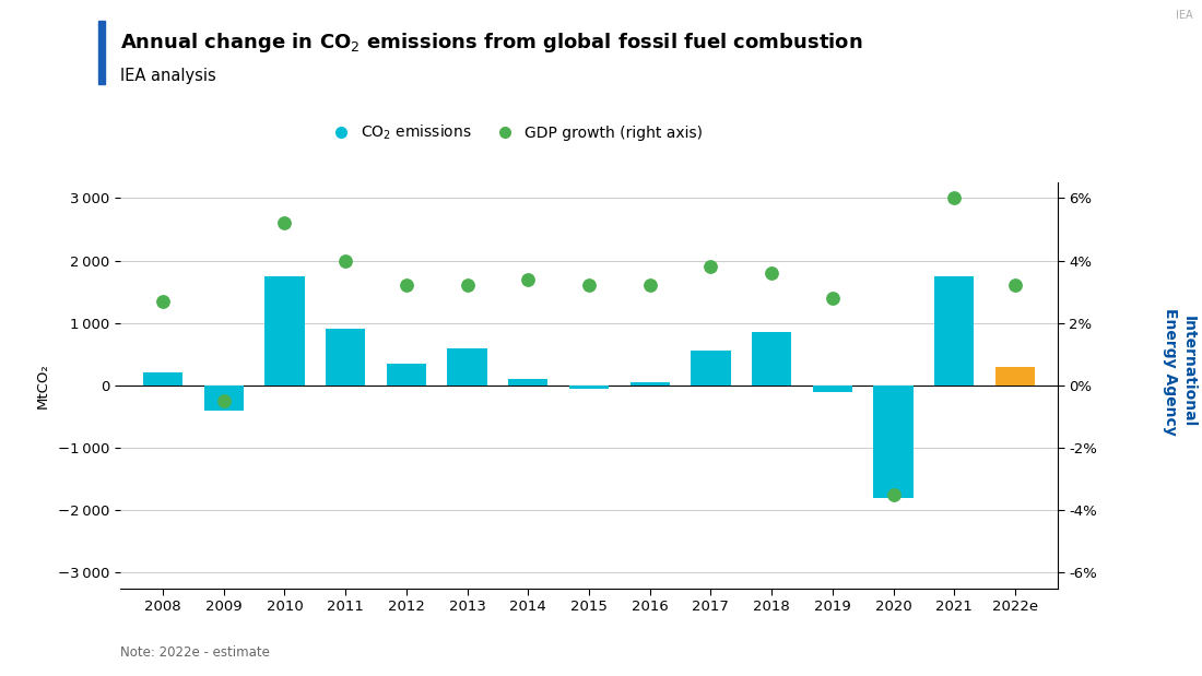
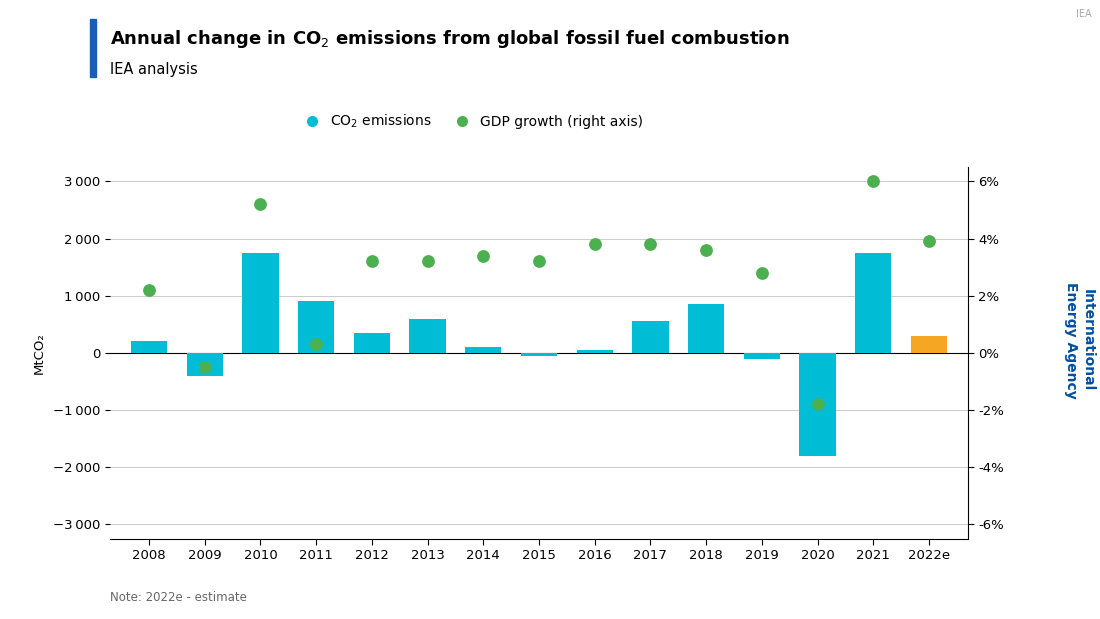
GDP growth (right axis)/2008: 2.7% -> 2.2%
GDP growth (right axis)/2011: 4.0% -> 0.3%
GDP growth (right axis)/2016: 3.2% -> 3.8%
GDP growth (right axis)/2020: -3.5% -> -1.8%
GDP growth (right axis)/2022e: 3.2% -> 3.9%
